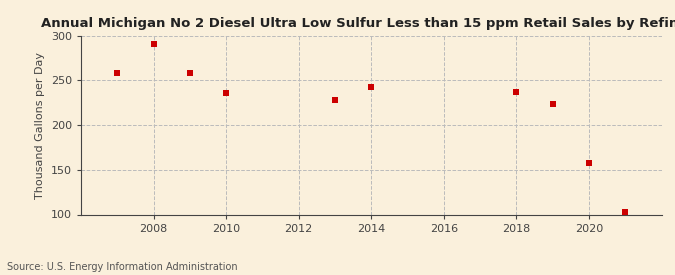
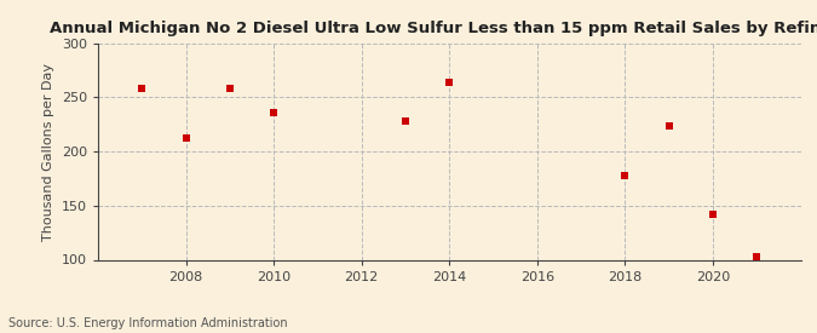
2008: 291 -> 212
2014: 243 -> 264
2018: 237 -> 178
2020: 158 -> 142
